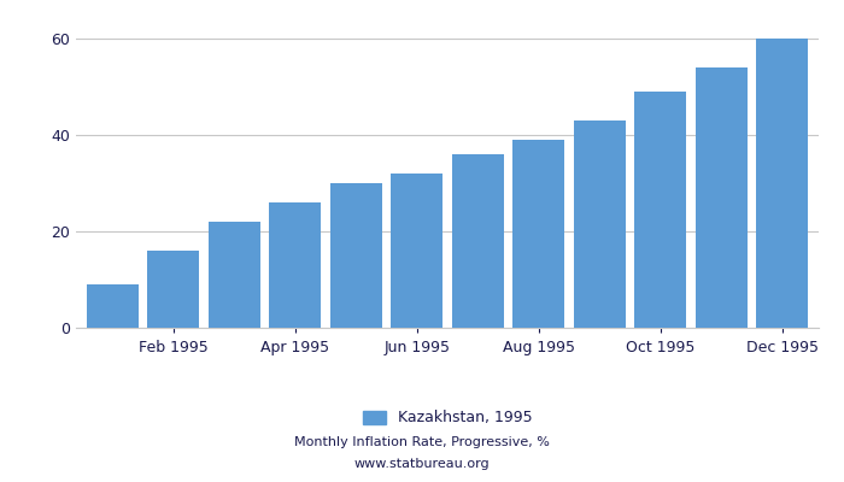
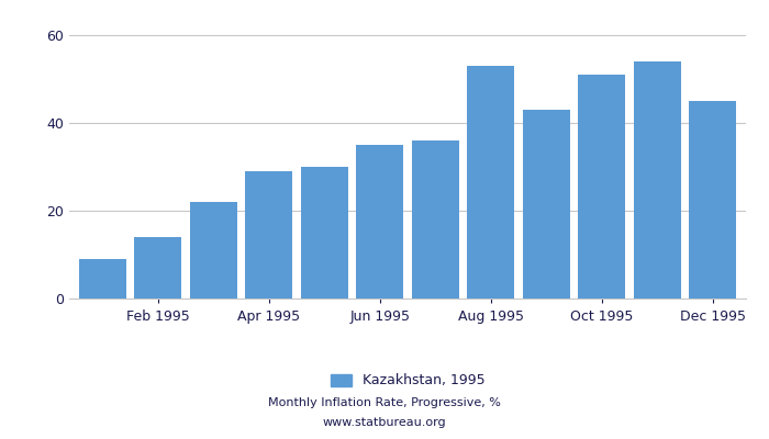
Feb 1995: 16 -> 14
Apr 1995: 26 -> 29
Jun 1995: 32 -> 35
Aug 1995: 39 -> 53
Oct 1995: 49 -> 51
Dec 1995: 60 -> 45
